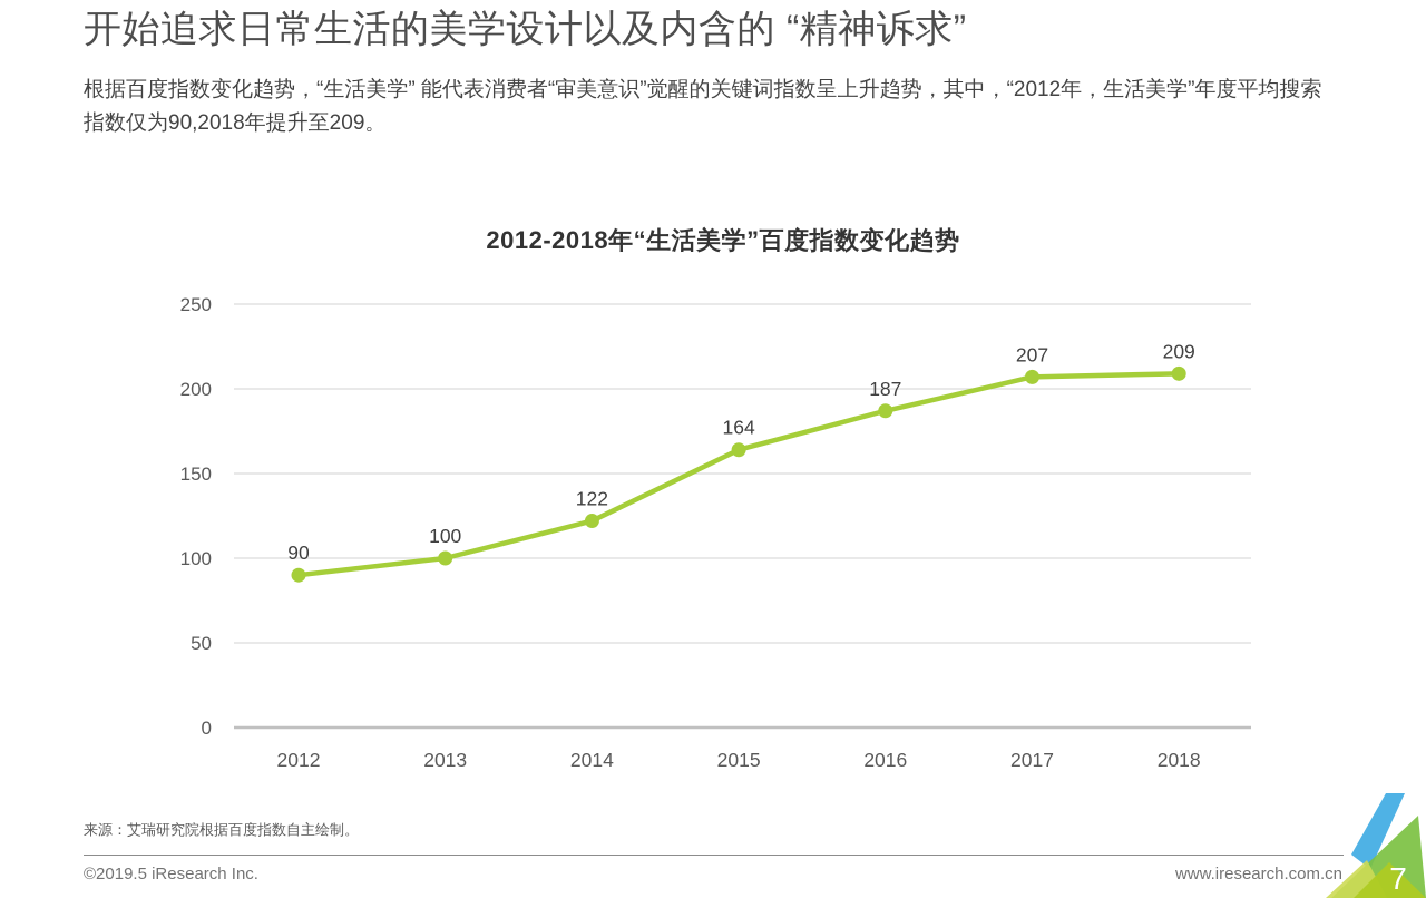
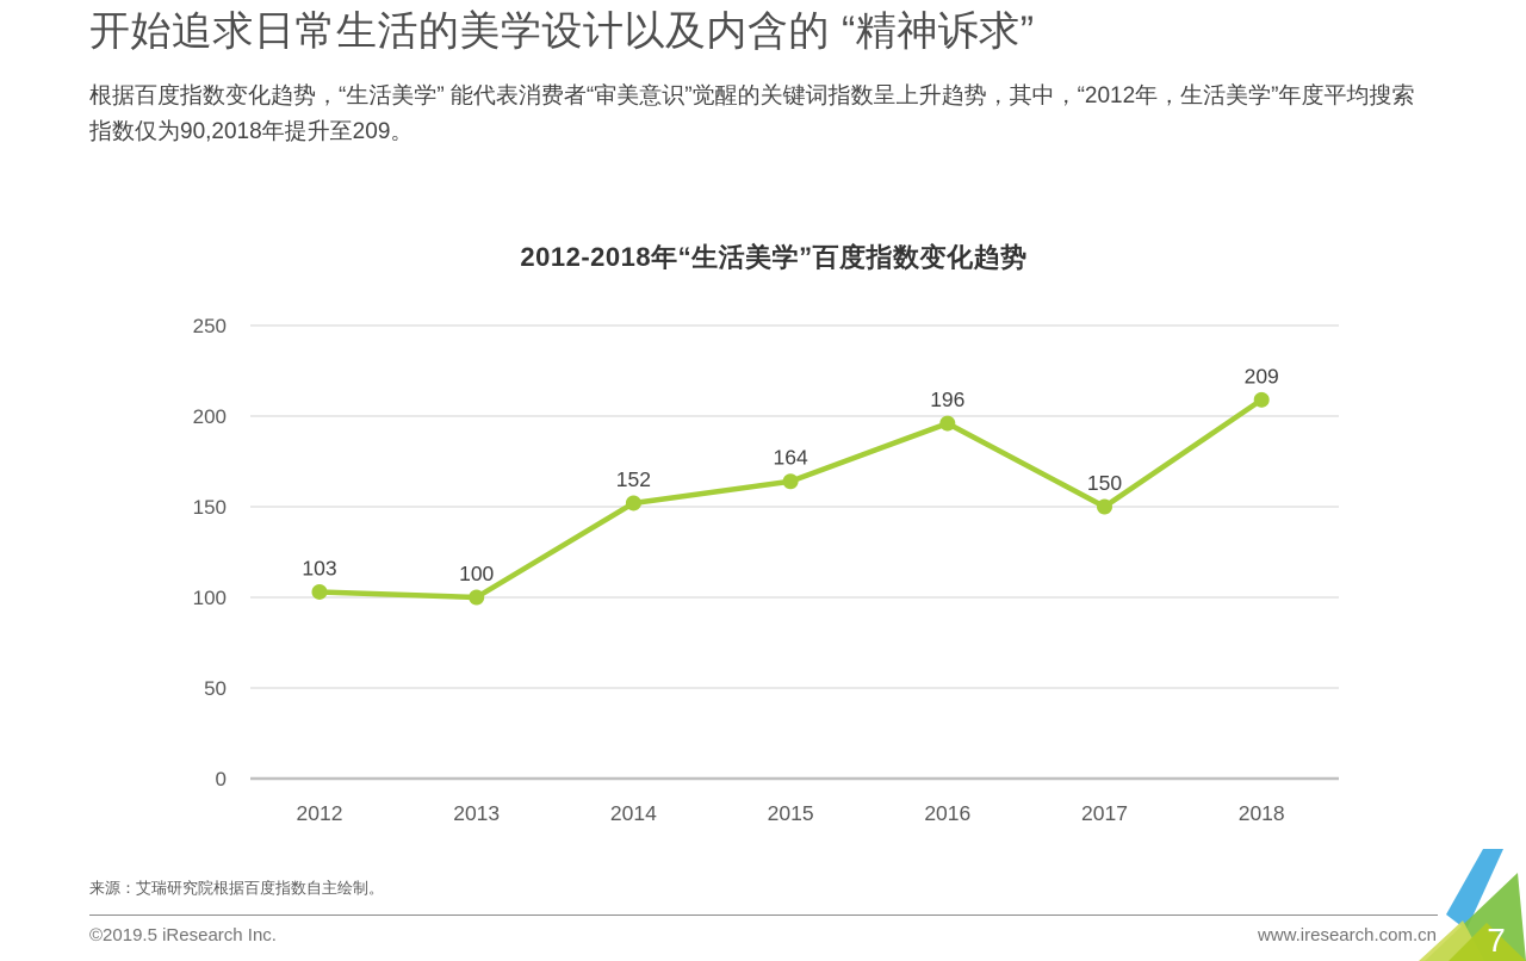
2012: 90 -> 103
2014: 122 -> 152
2016: 187 -> 196
2017: 207 -> 150
